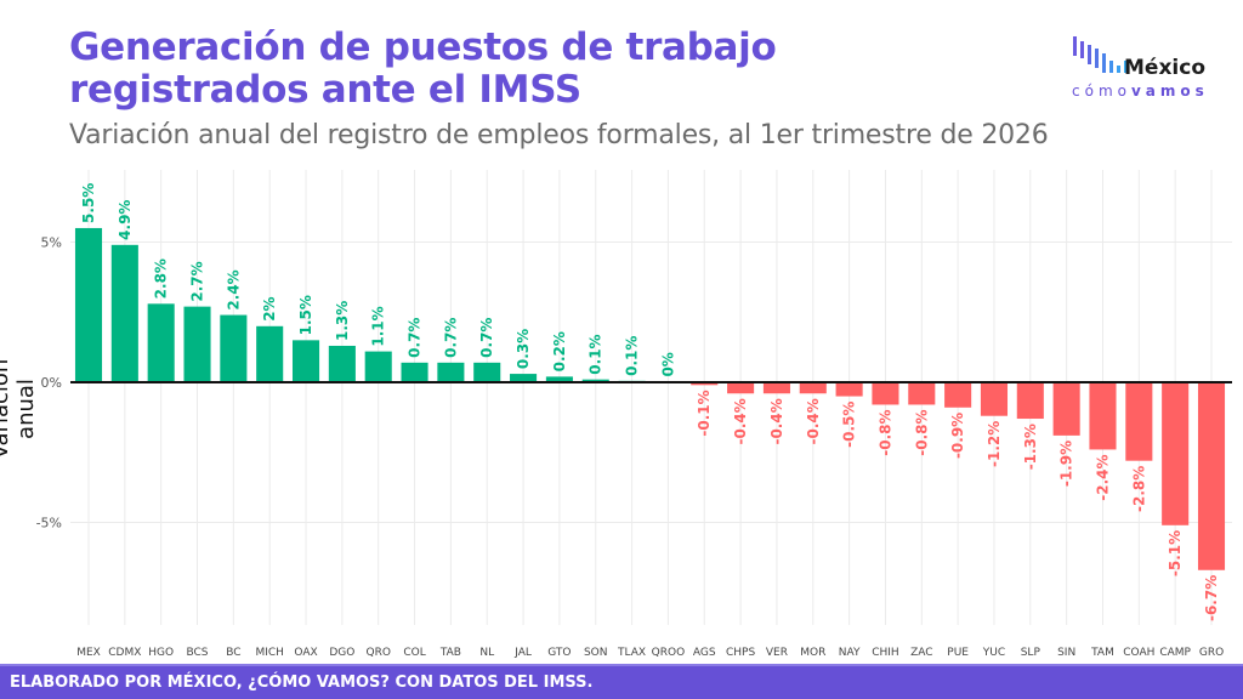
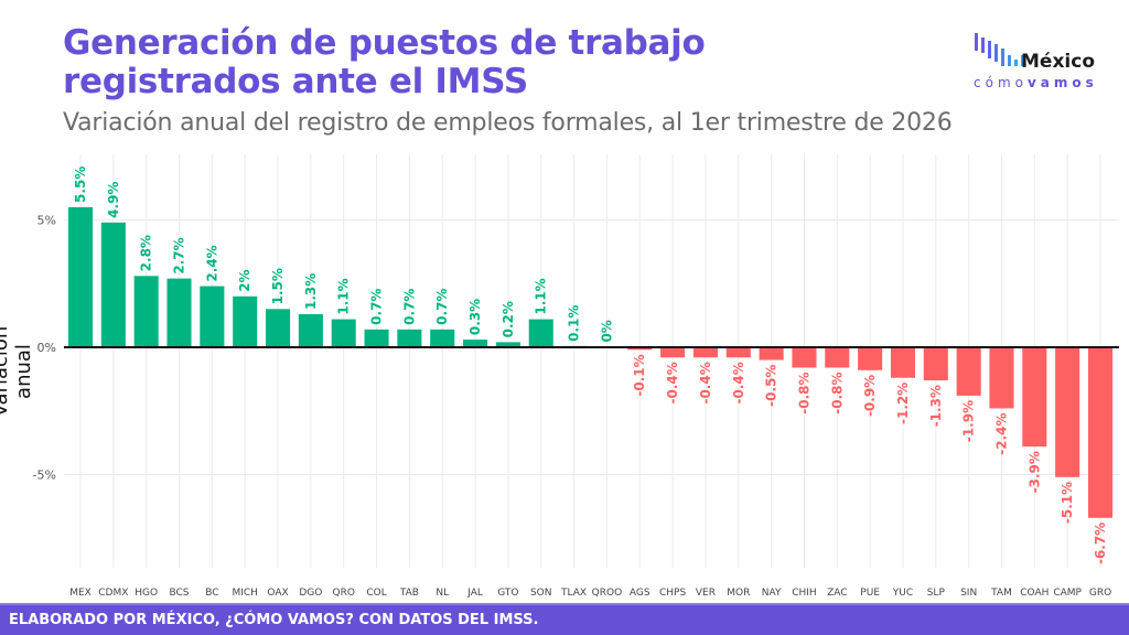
SON: 0.1% -> 1.1%
COAH: -2.8% -> -3.9%
